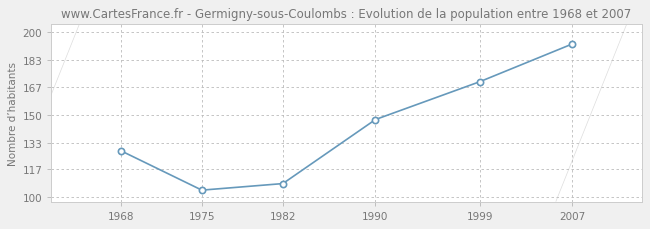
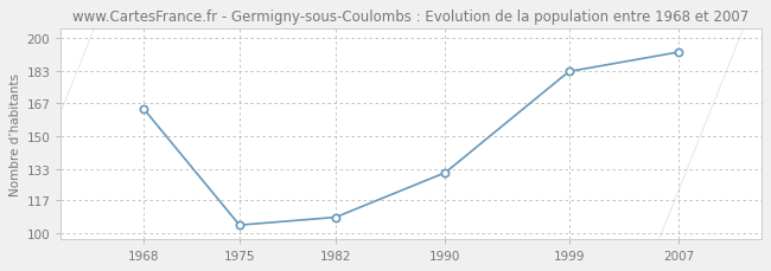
1968: 128 -> 164
1990: 147 -> 131
1999: 170 -> 183
